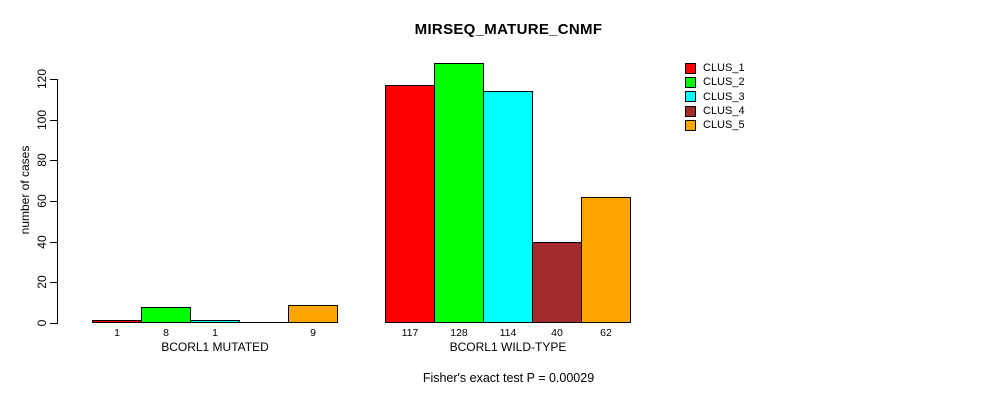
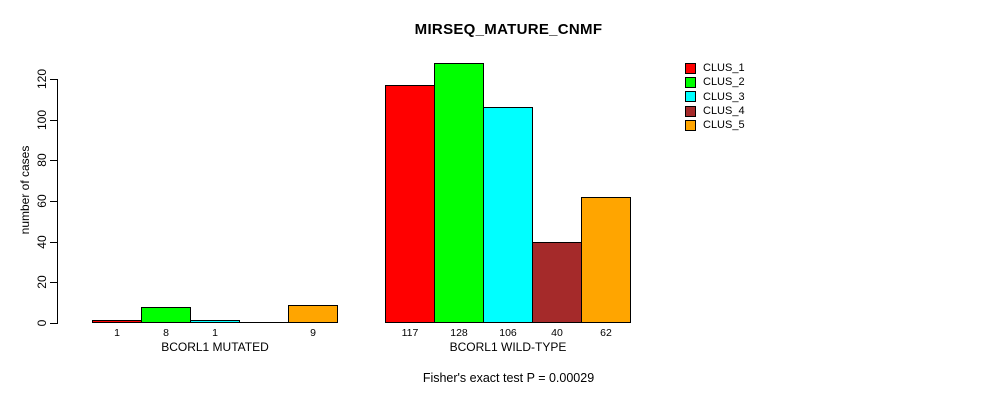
CLUS_3/BCORL1 WILD-TYPE: 114 -> 106
